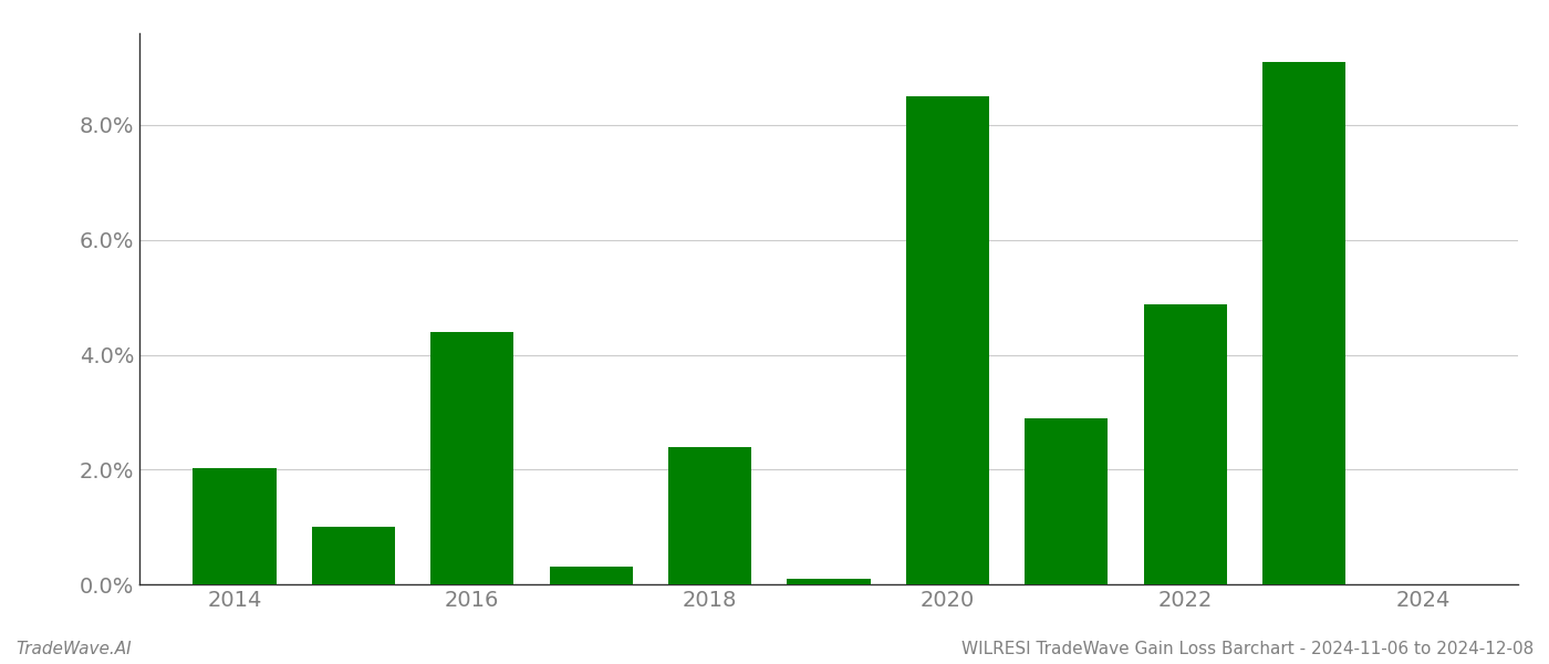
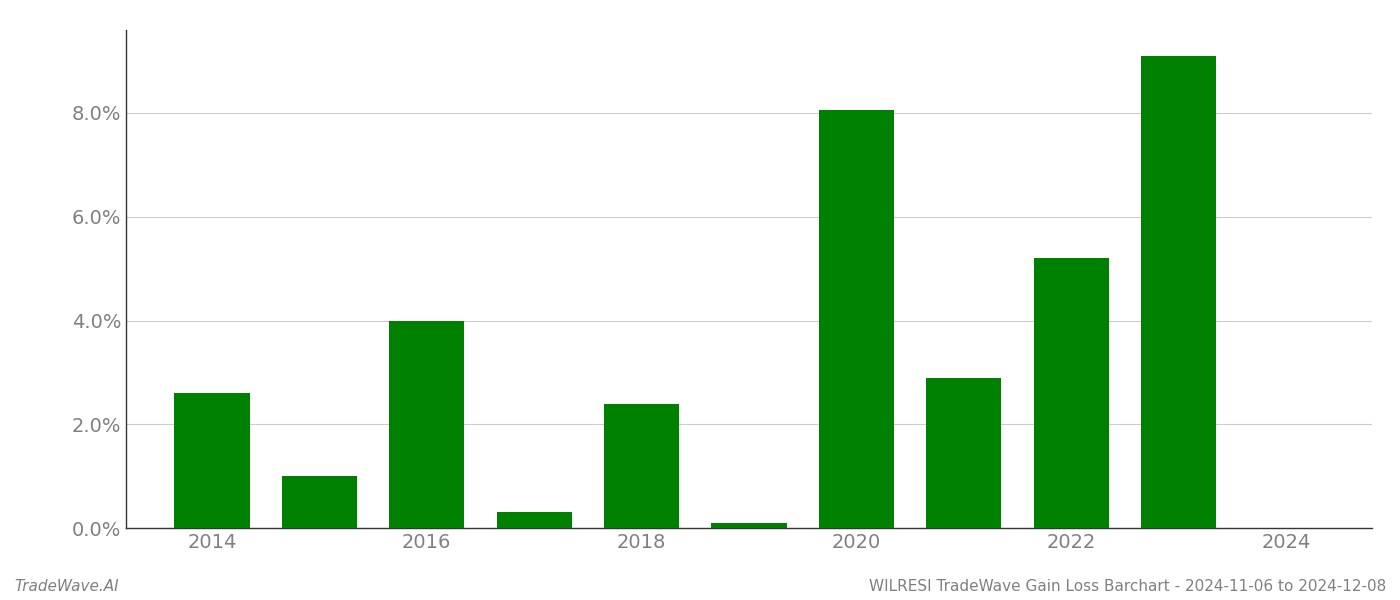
2014: 2.02% -> 2.60%
2016: 4.40% -> 4.00%
2020: 8.50% -> 8.05%
2022: 4.88% -> 5.20%
